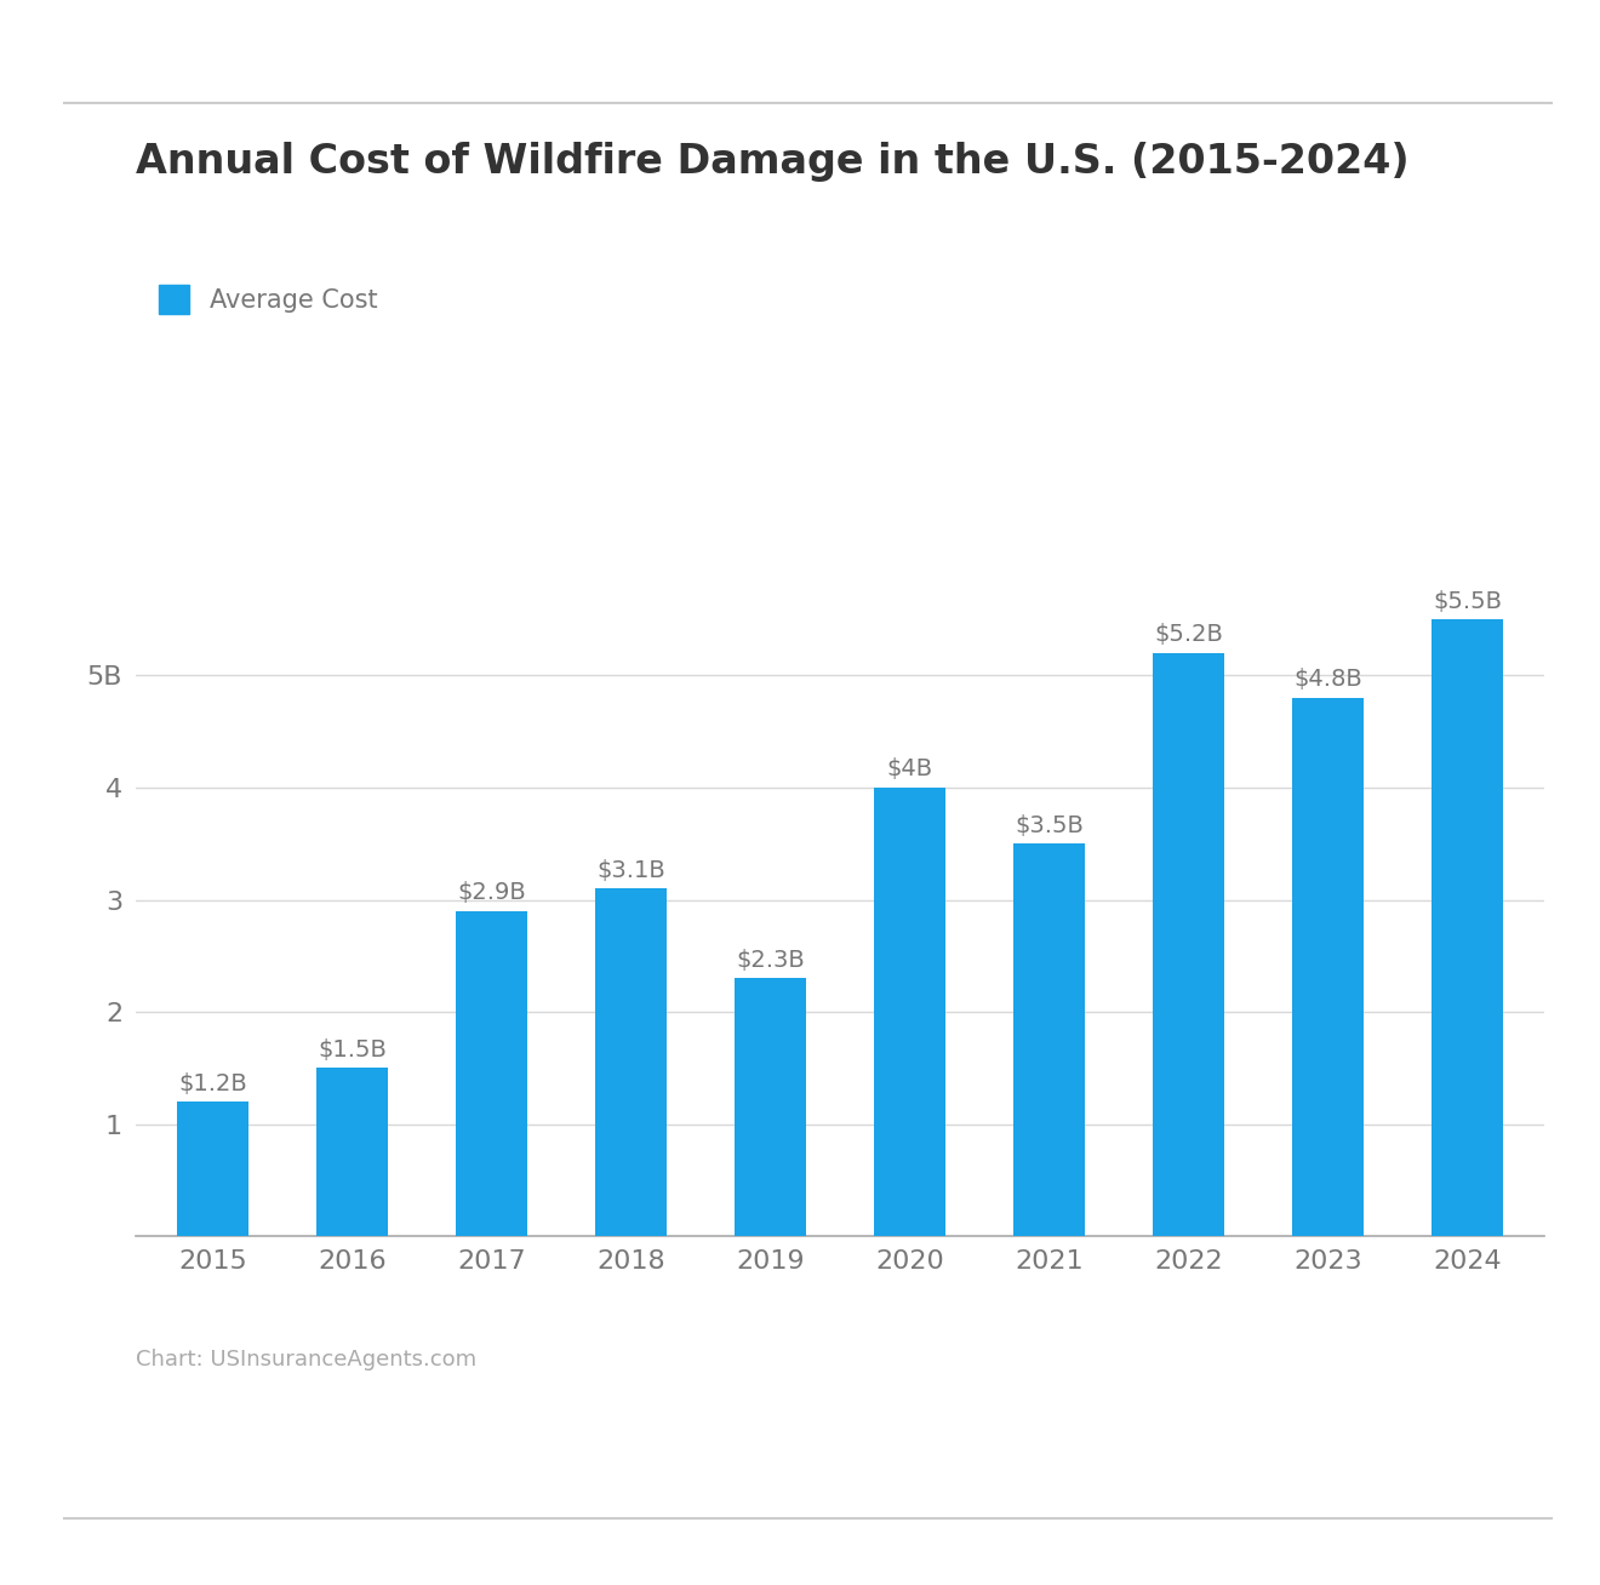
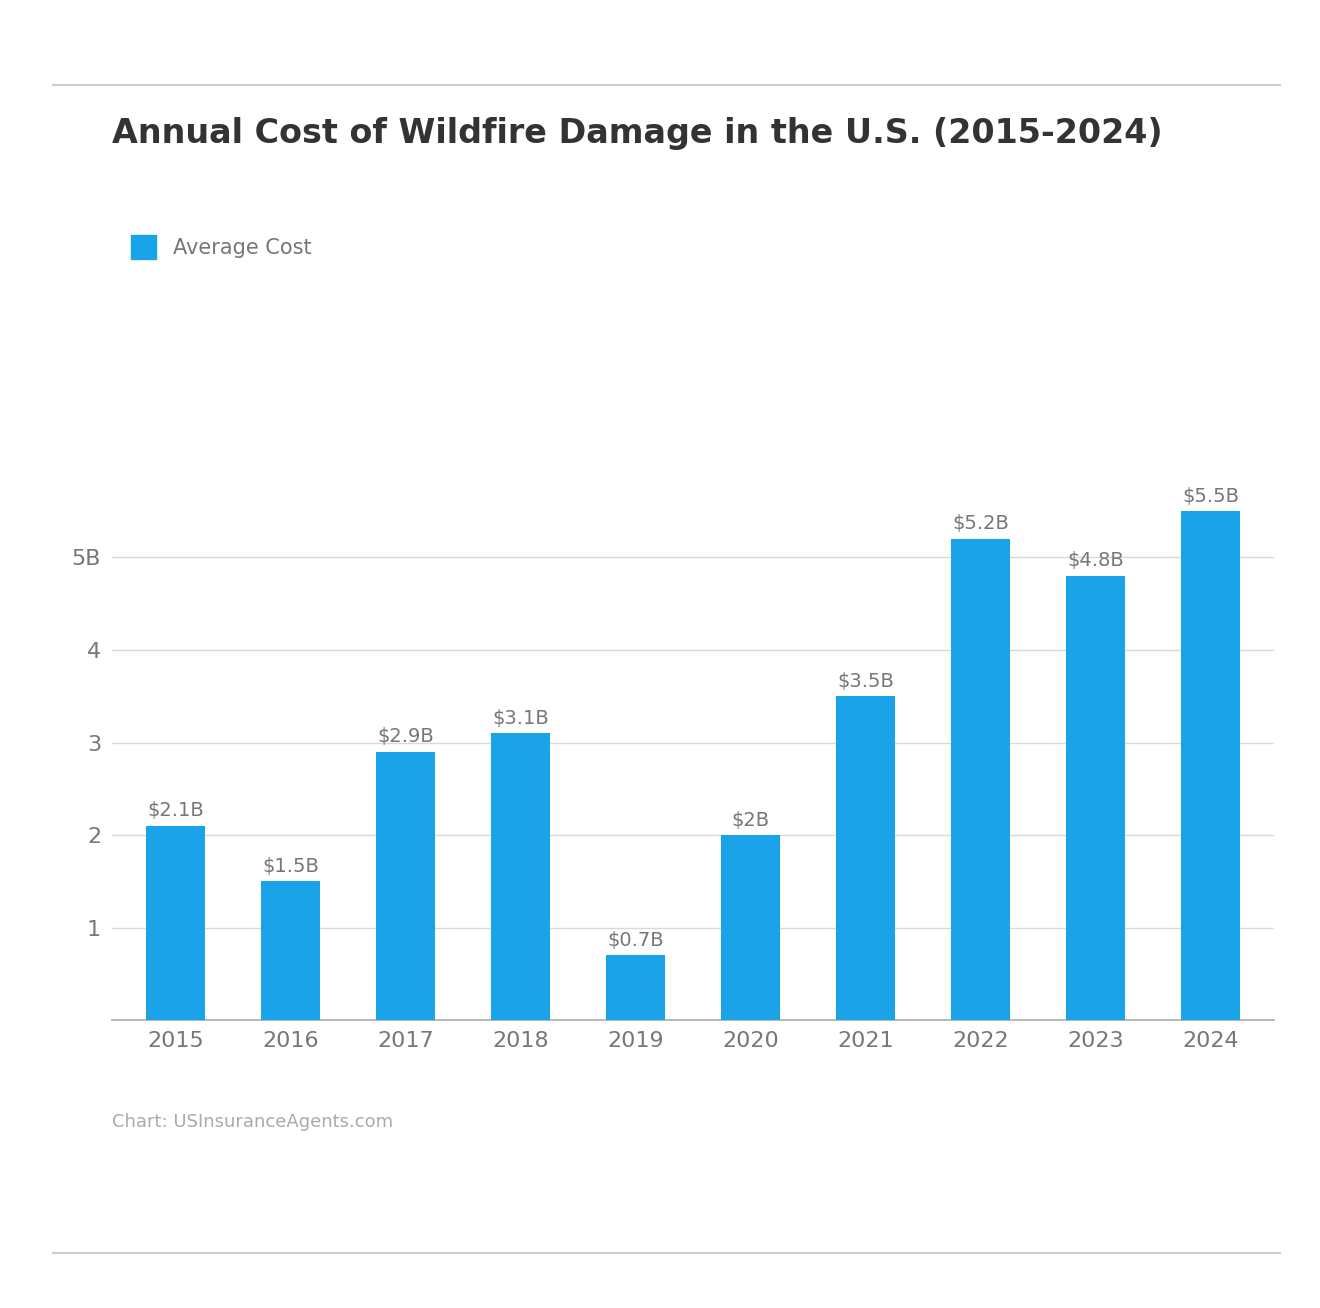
2015: $1.2B -> $2.1B
2019: $2.3B -> $0.7B
2020: $4B -> $2B
